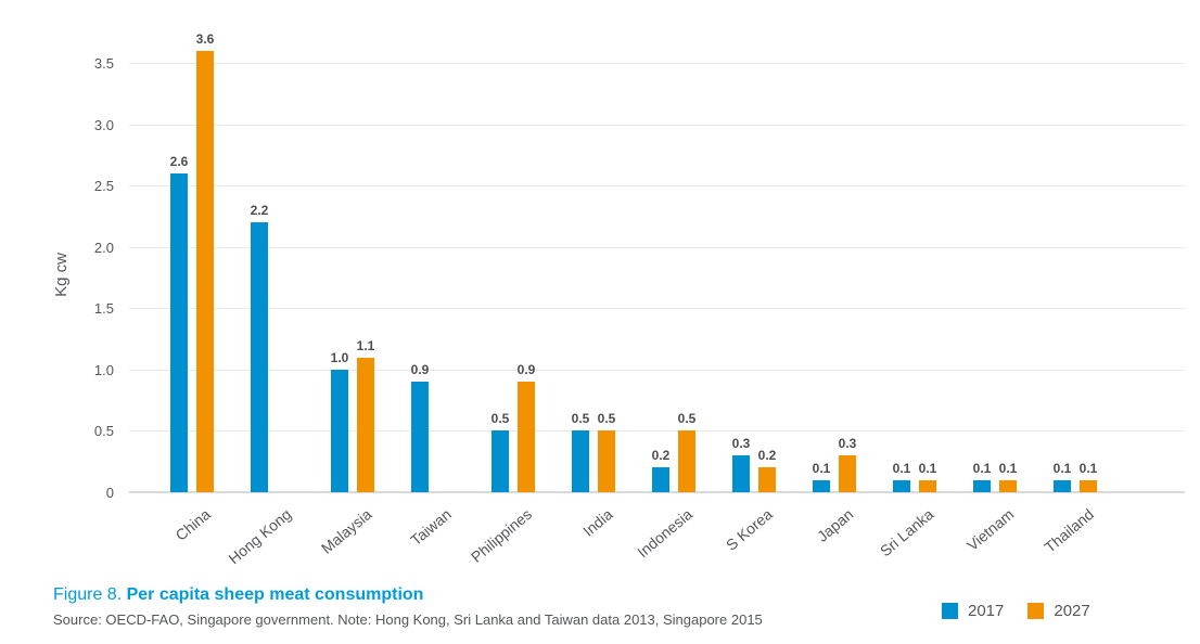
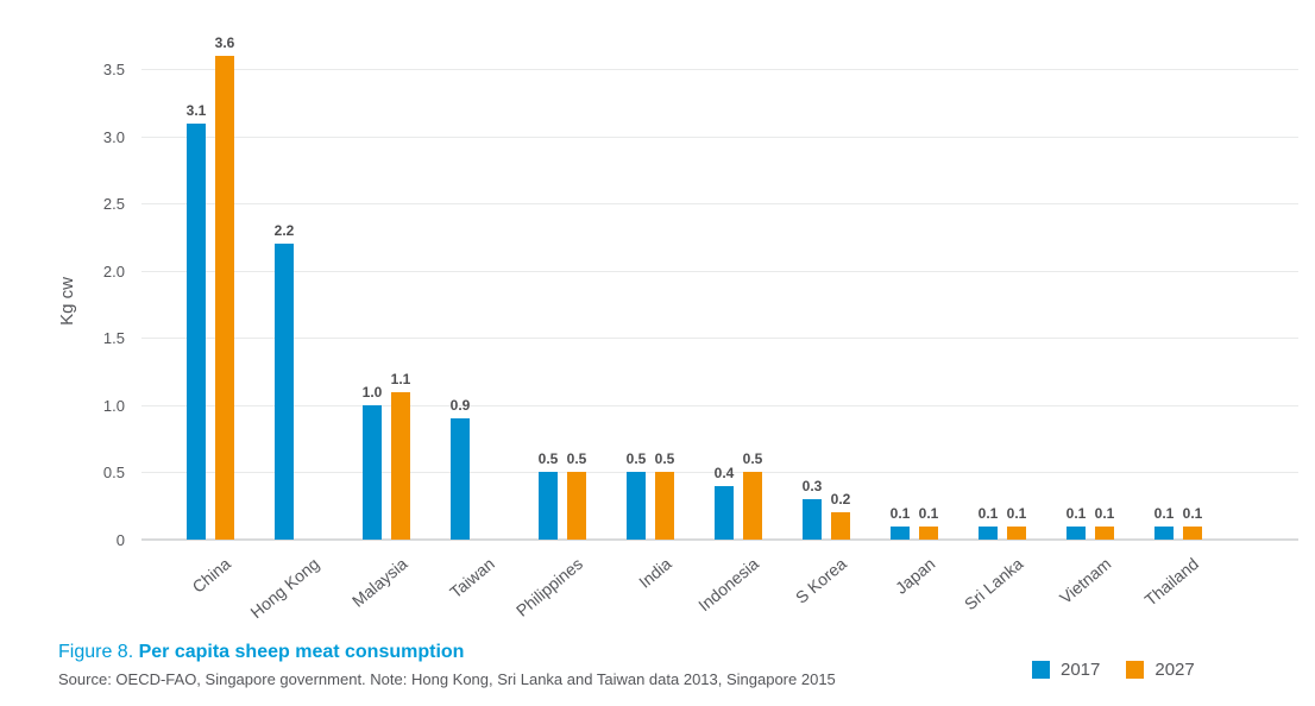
2017/China: 2.6 -> 3.1
2027/Philippines: 0.9 -> 0.5
2017/Indonesia: 0.2 -> 0.4
2027/Japan: 0.3 -> 0.1
